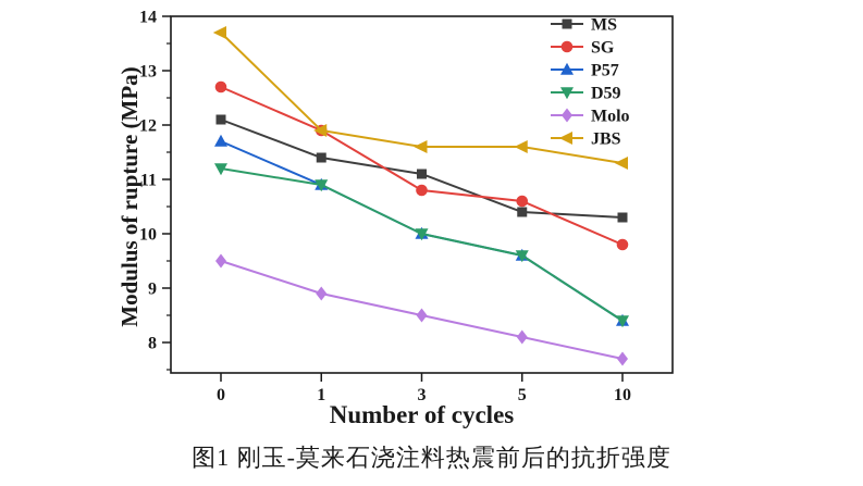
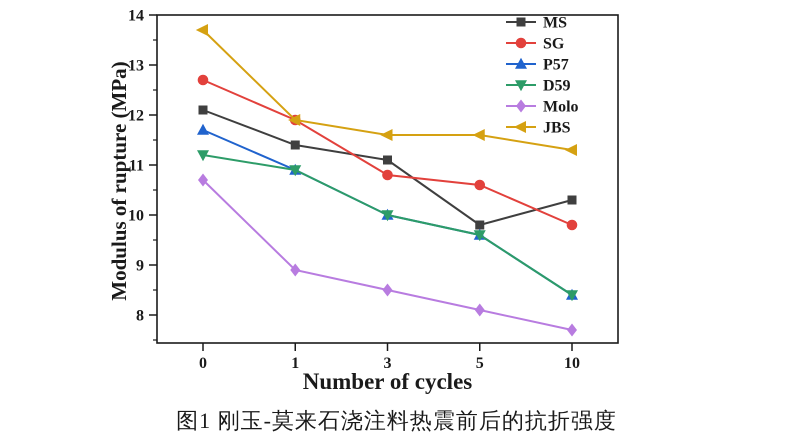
Molo/0: 9.5 -> 10.7
MS/5: 10.4 -> 9.8
